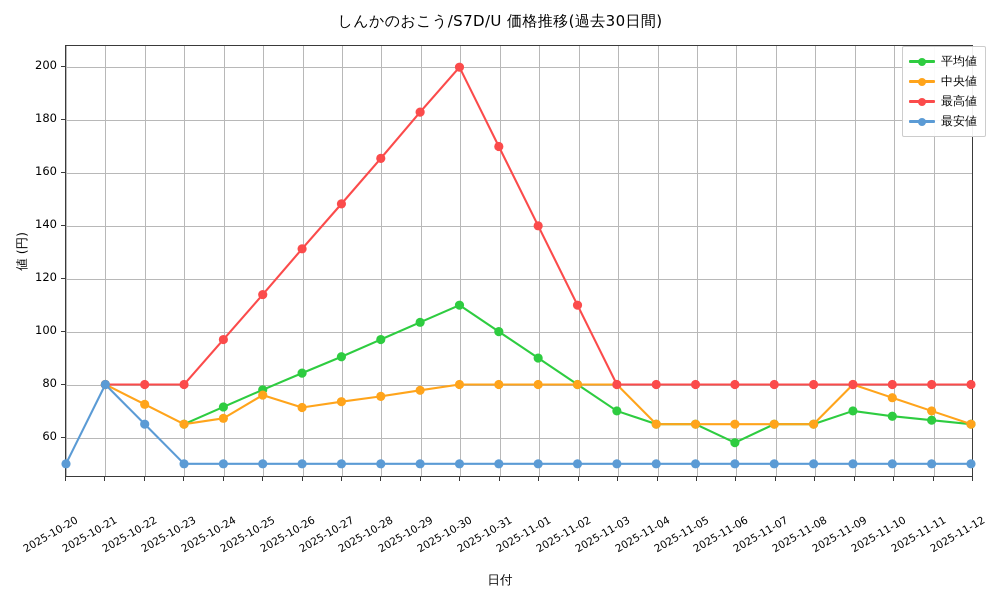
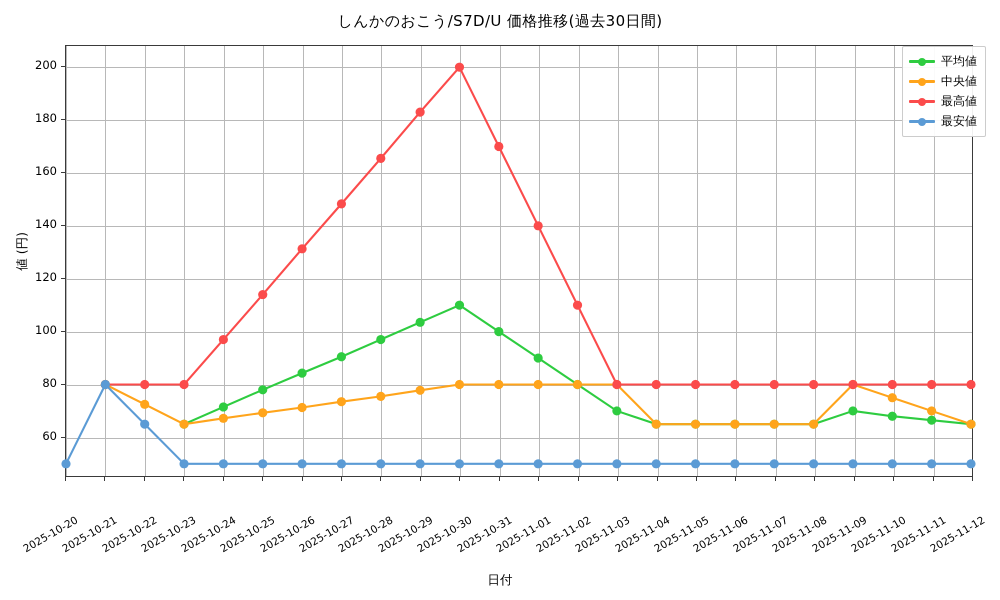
中央値/2025-10-25: 76 -> 69
平均値/2025-11-06: 58 -> 65
